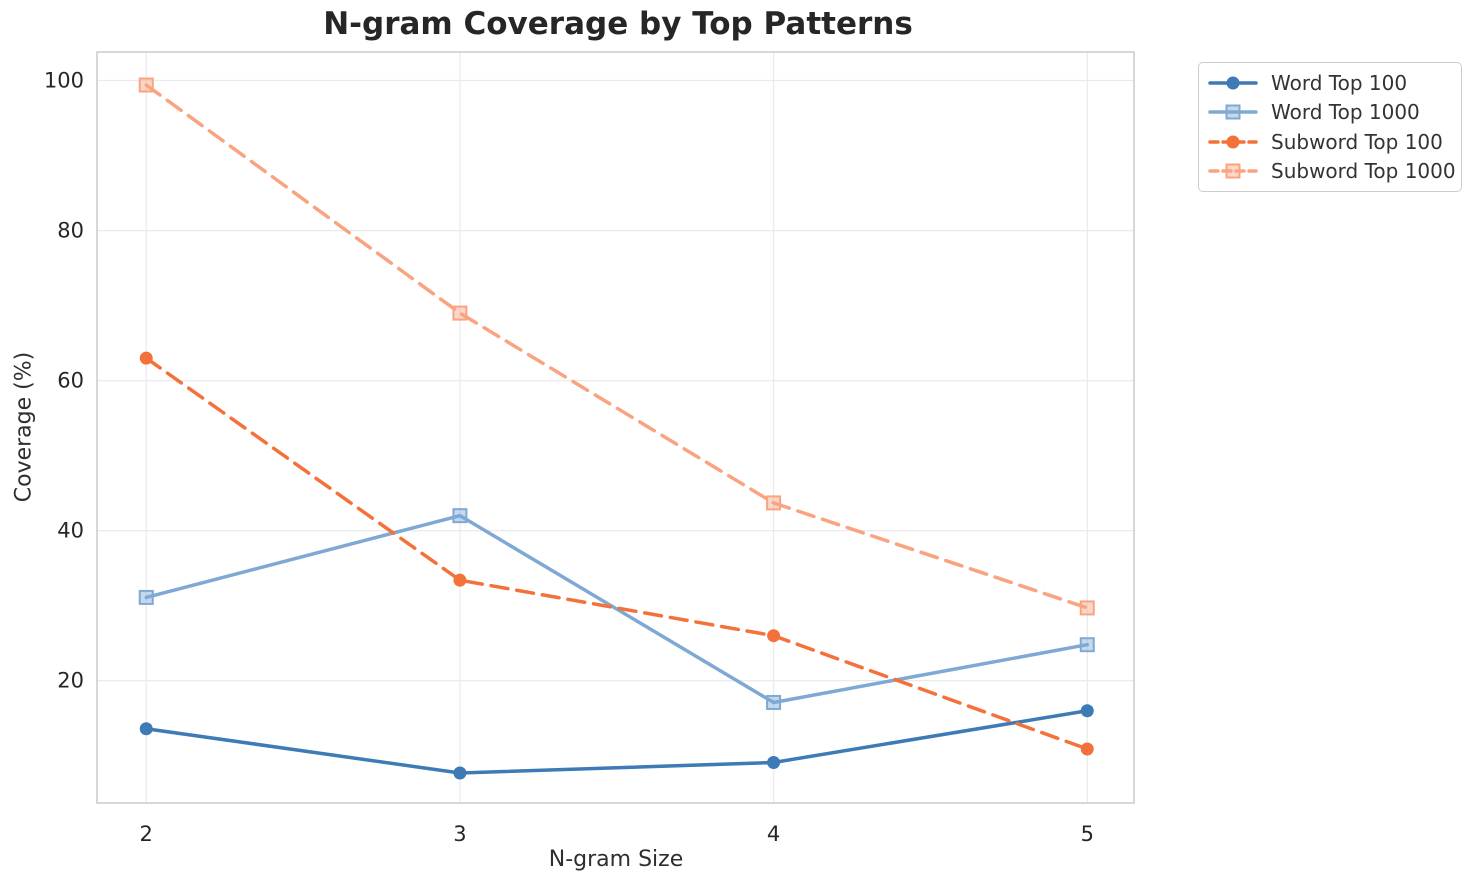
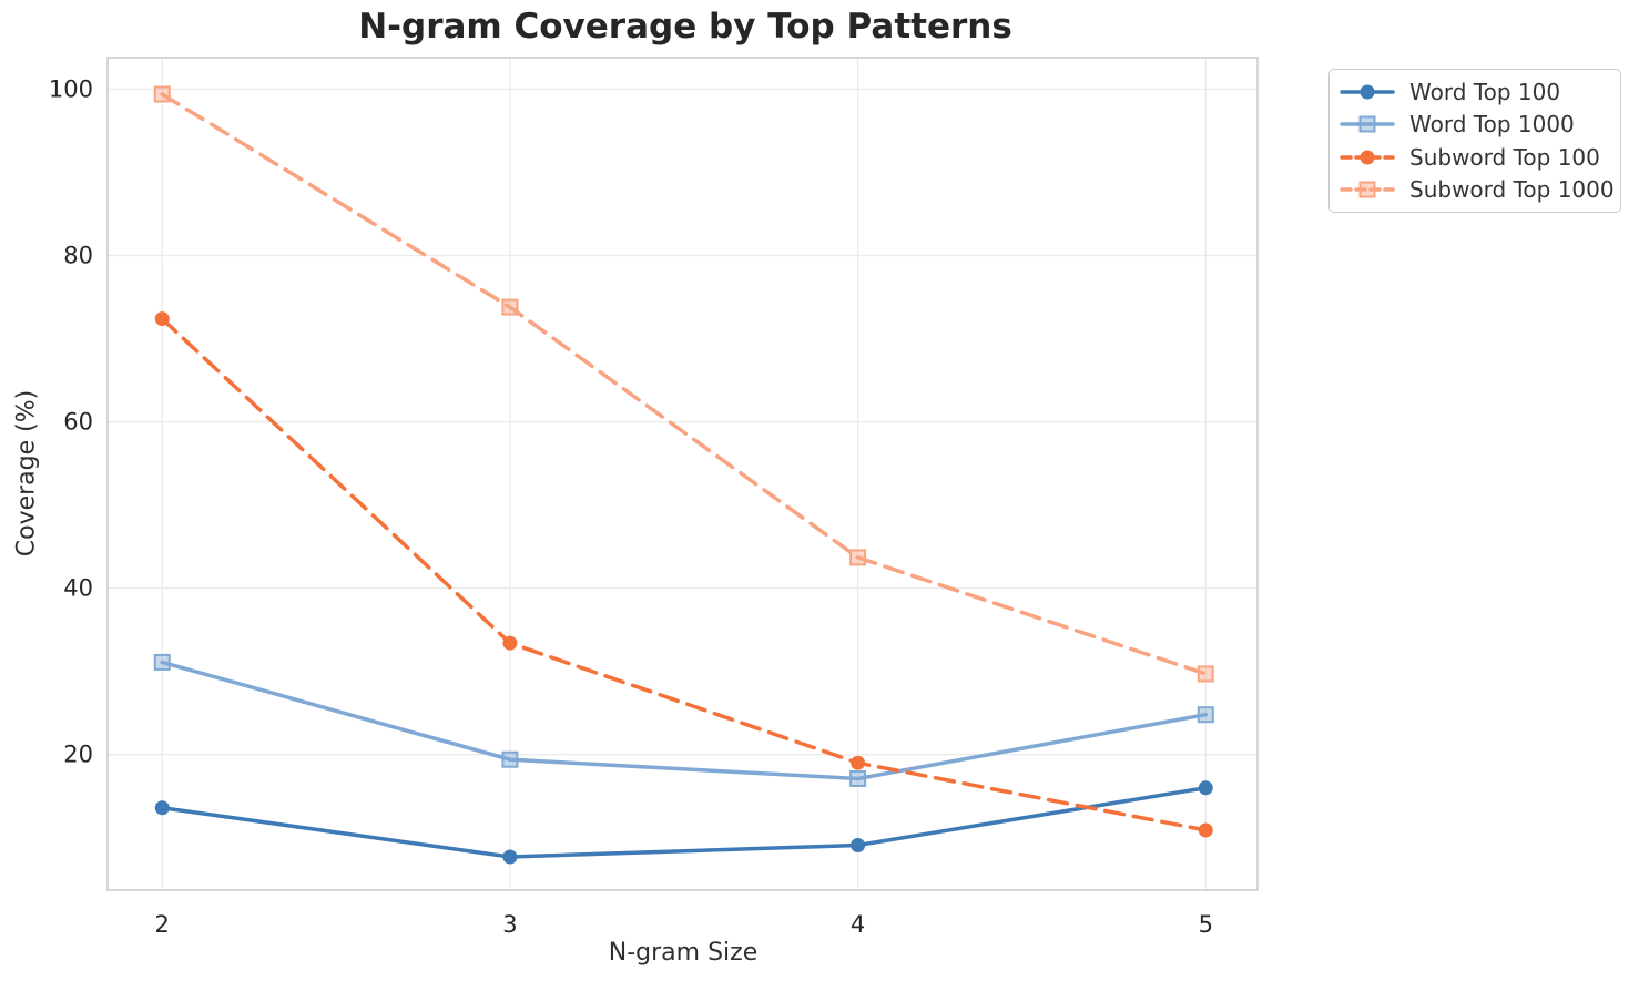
Subword Top 100/2: 63 -> 72
Word Top 1000/3: 42 -> 19
Subword Top 1000/3: 69 -> 74
Subword Top 100/4: 26 -> 19
